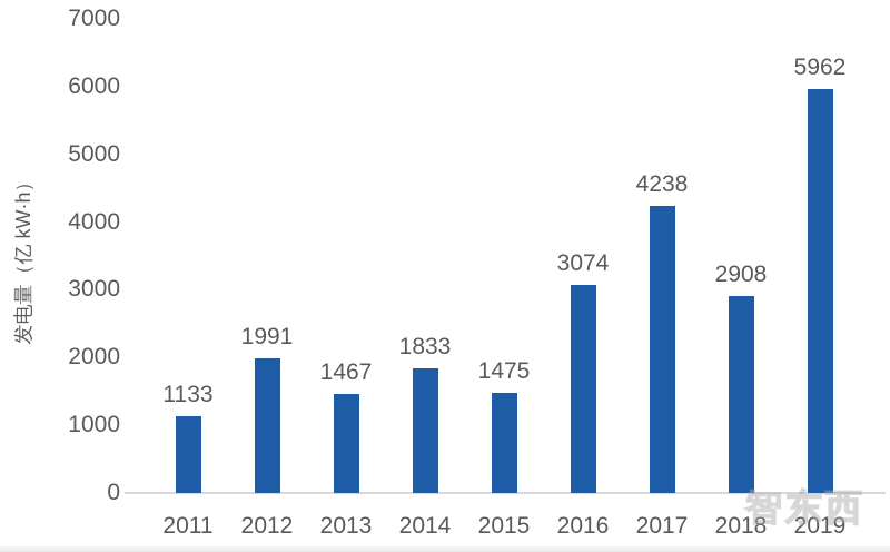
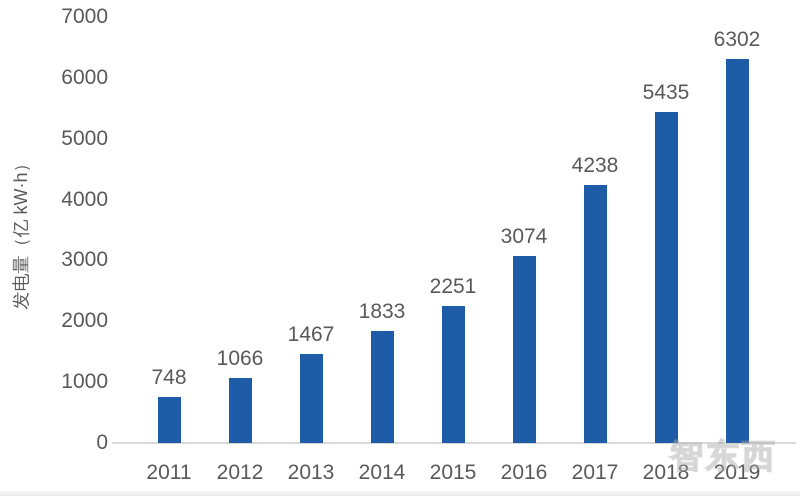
2011: 1133 -> 748
2012: 1991 -> 1066
2015: 1475 -> 2251
2018: 2908 -> 5435
2019: 5962 -> 6302
